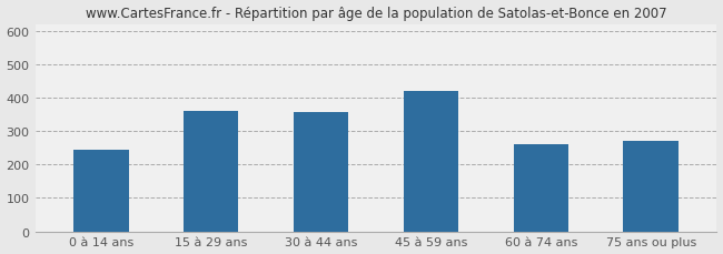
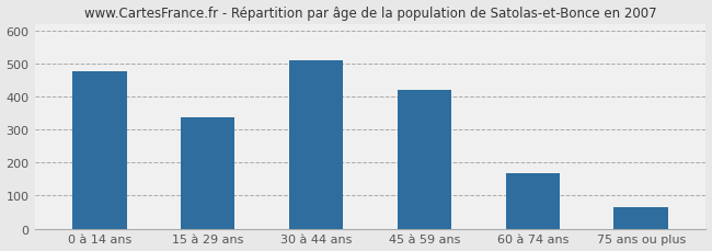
0 à 14 ans: 245 -> 477
15 à 29 ans: 360 -> 338
30 à 44 ans: 355 -> 509
60 à 74 ans: 260 -> 168
75 ans ou plus: 270 -> 65
